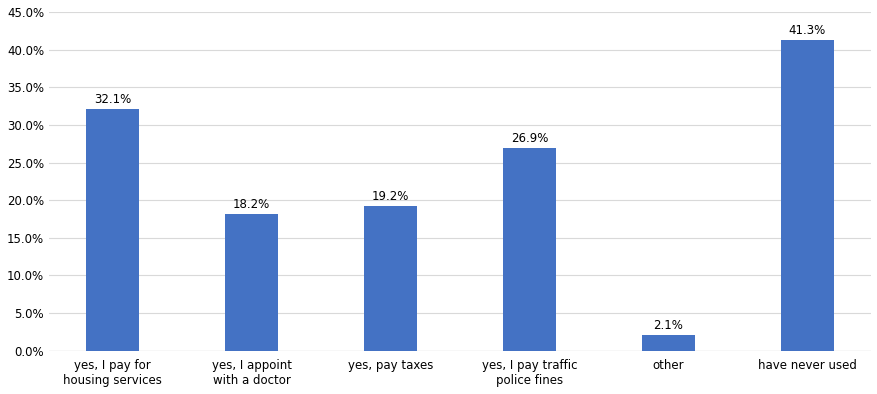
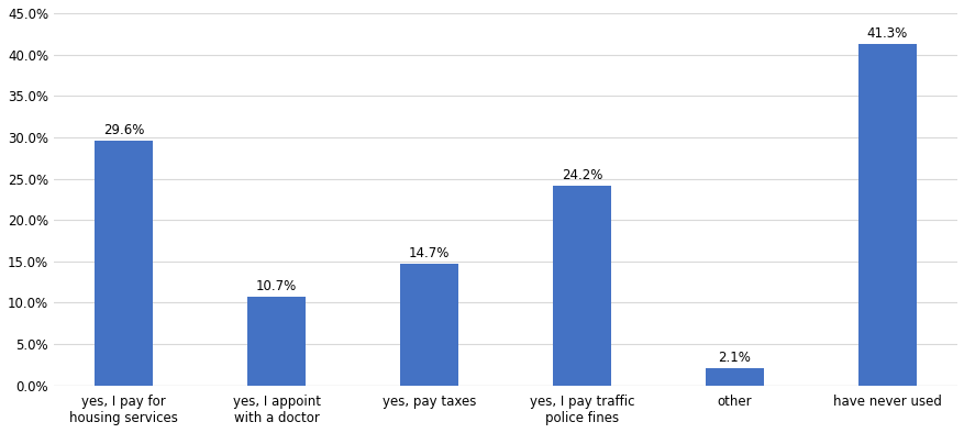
yes, I pay for housing services: 32.1% -> 29.6%
yes, I appoint with a doctor: 18.2% -> 10.7%
yes, pay taxes: 19.2% -> 14.7%
yes, I pay traffic police fines: 26.9% -> 24.2%
